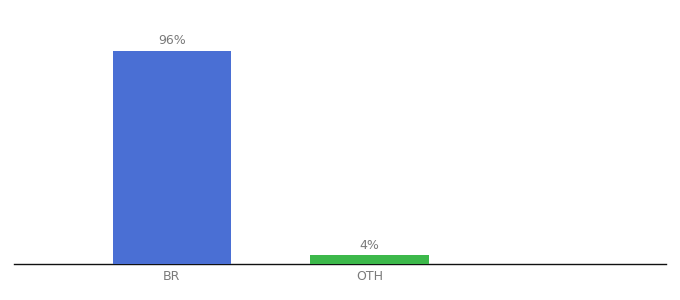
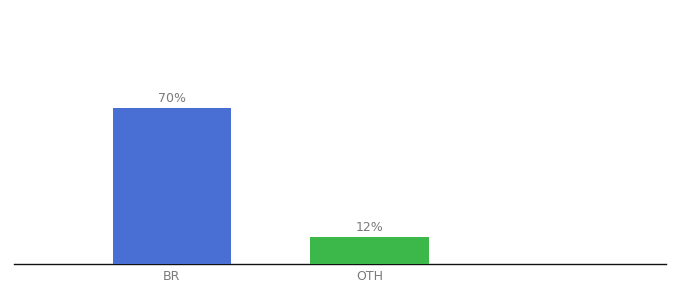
BR: 96% -> 70%
OTH: 4% -> 12%
